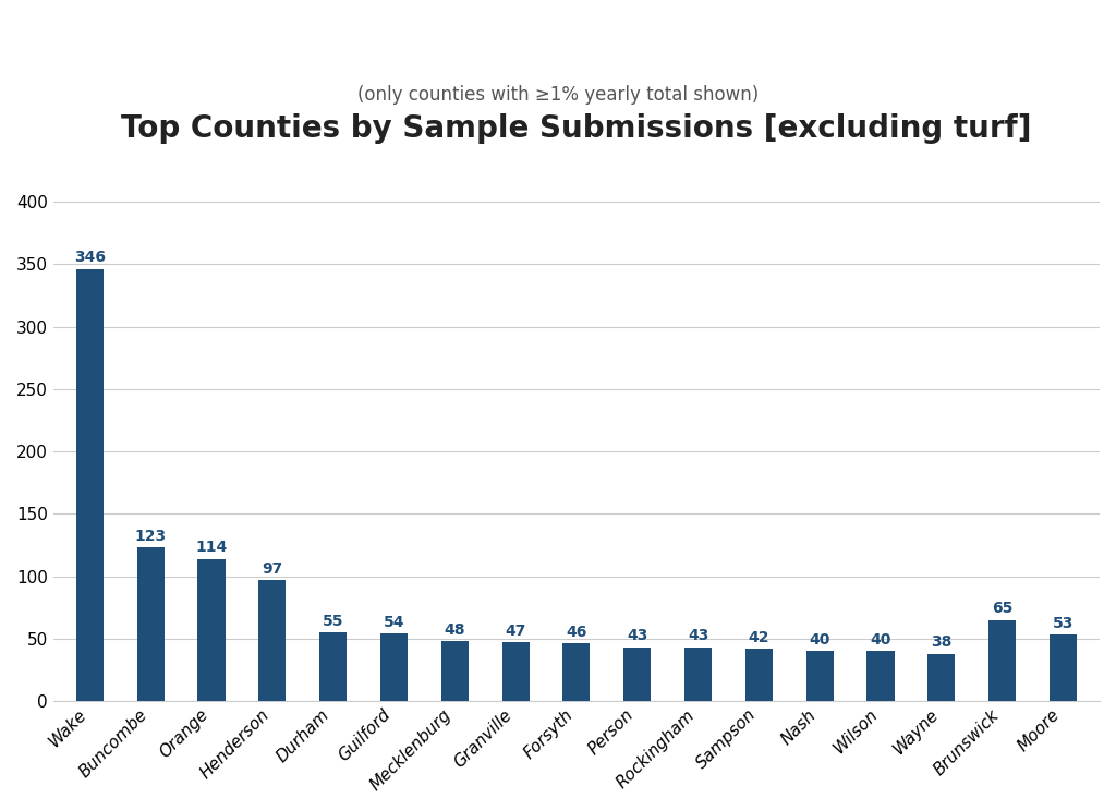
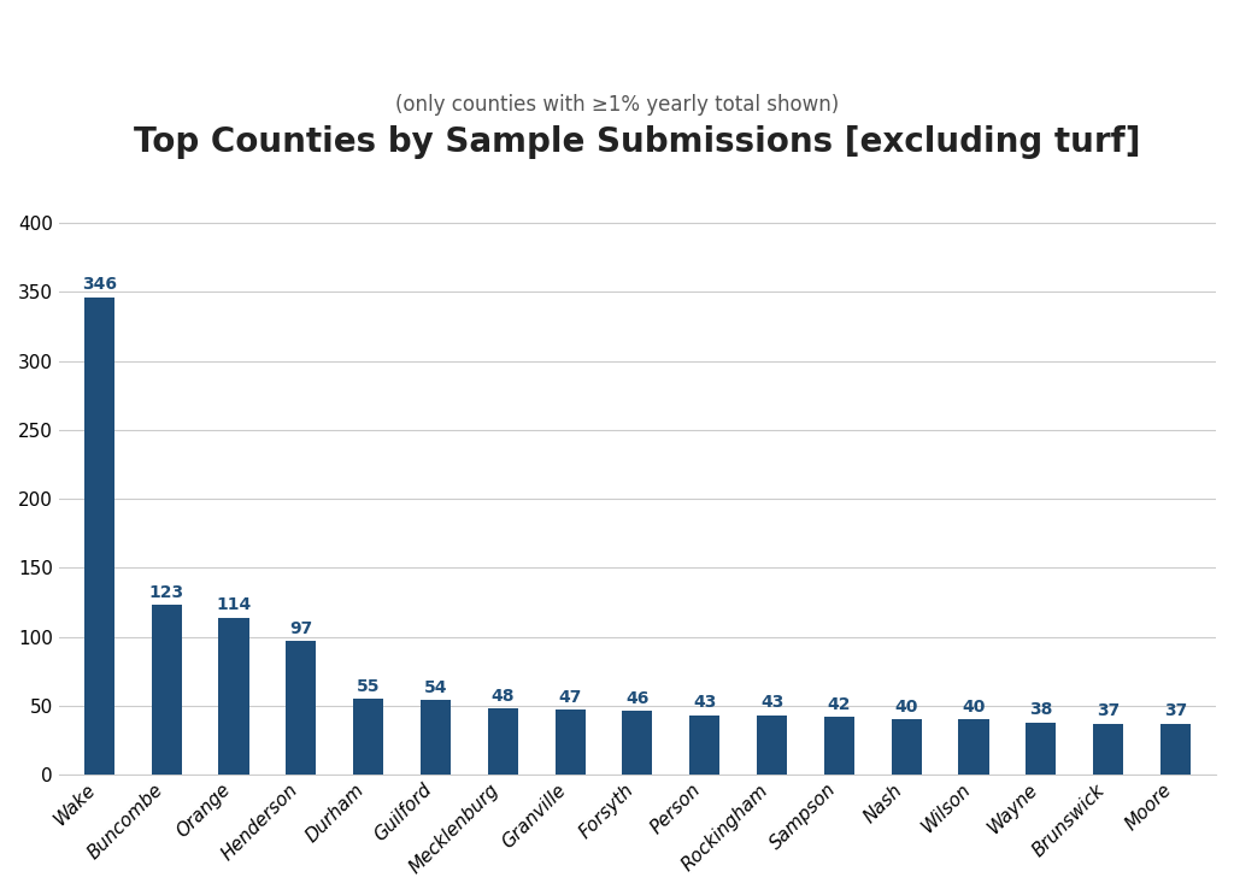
Brunswick: 65 -> 37
Moore: 53 -> 37
